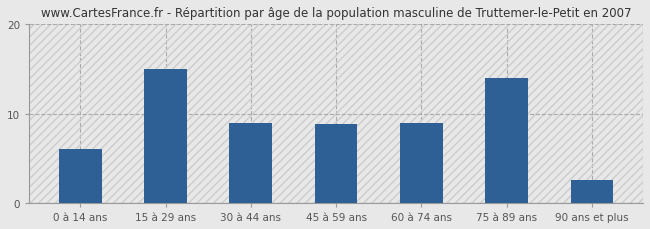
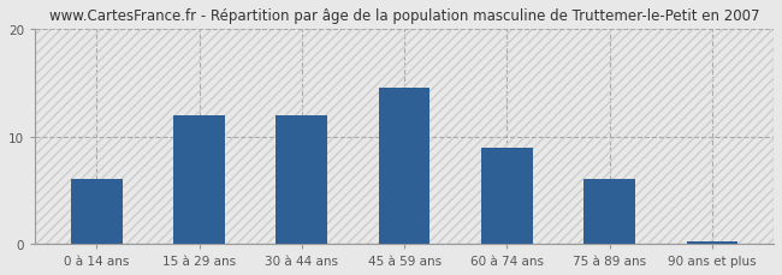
15 à 29 ans: 15.0 -> 12.0
30 à 44 ans: 9.0 -> 12.0
45 à 59 ans: 8.8 -> 14.5
75 à 89 ans: 14.0 -> 6.0
90 ans et plus: 2.6 -> 0.2
